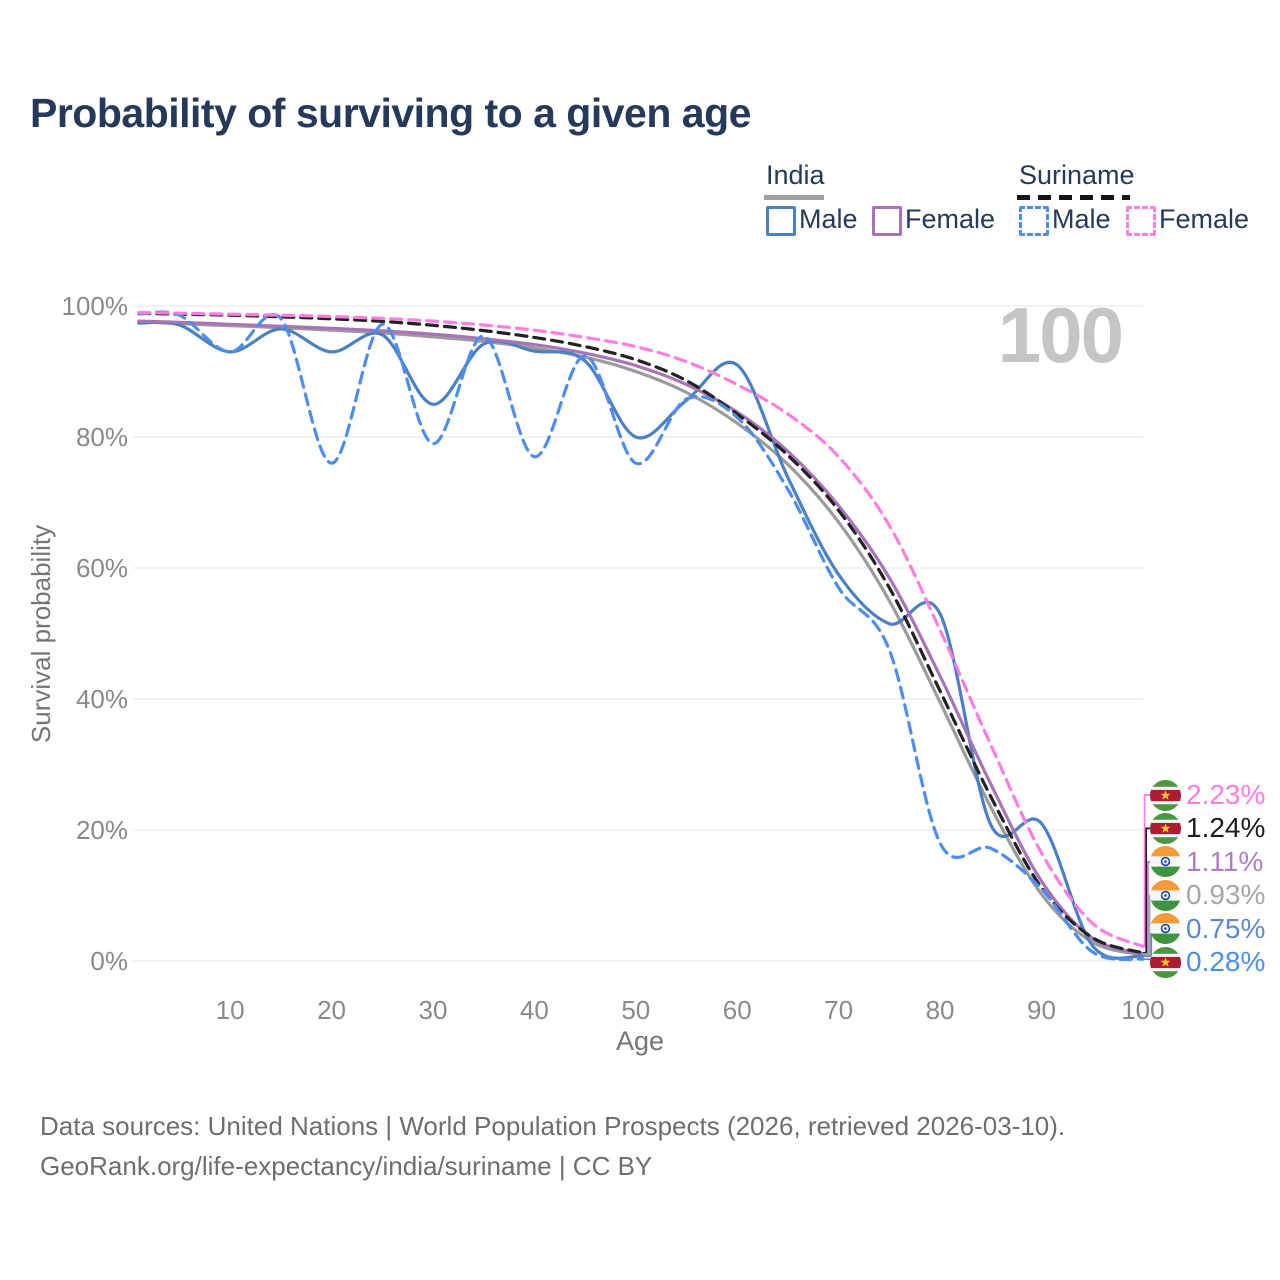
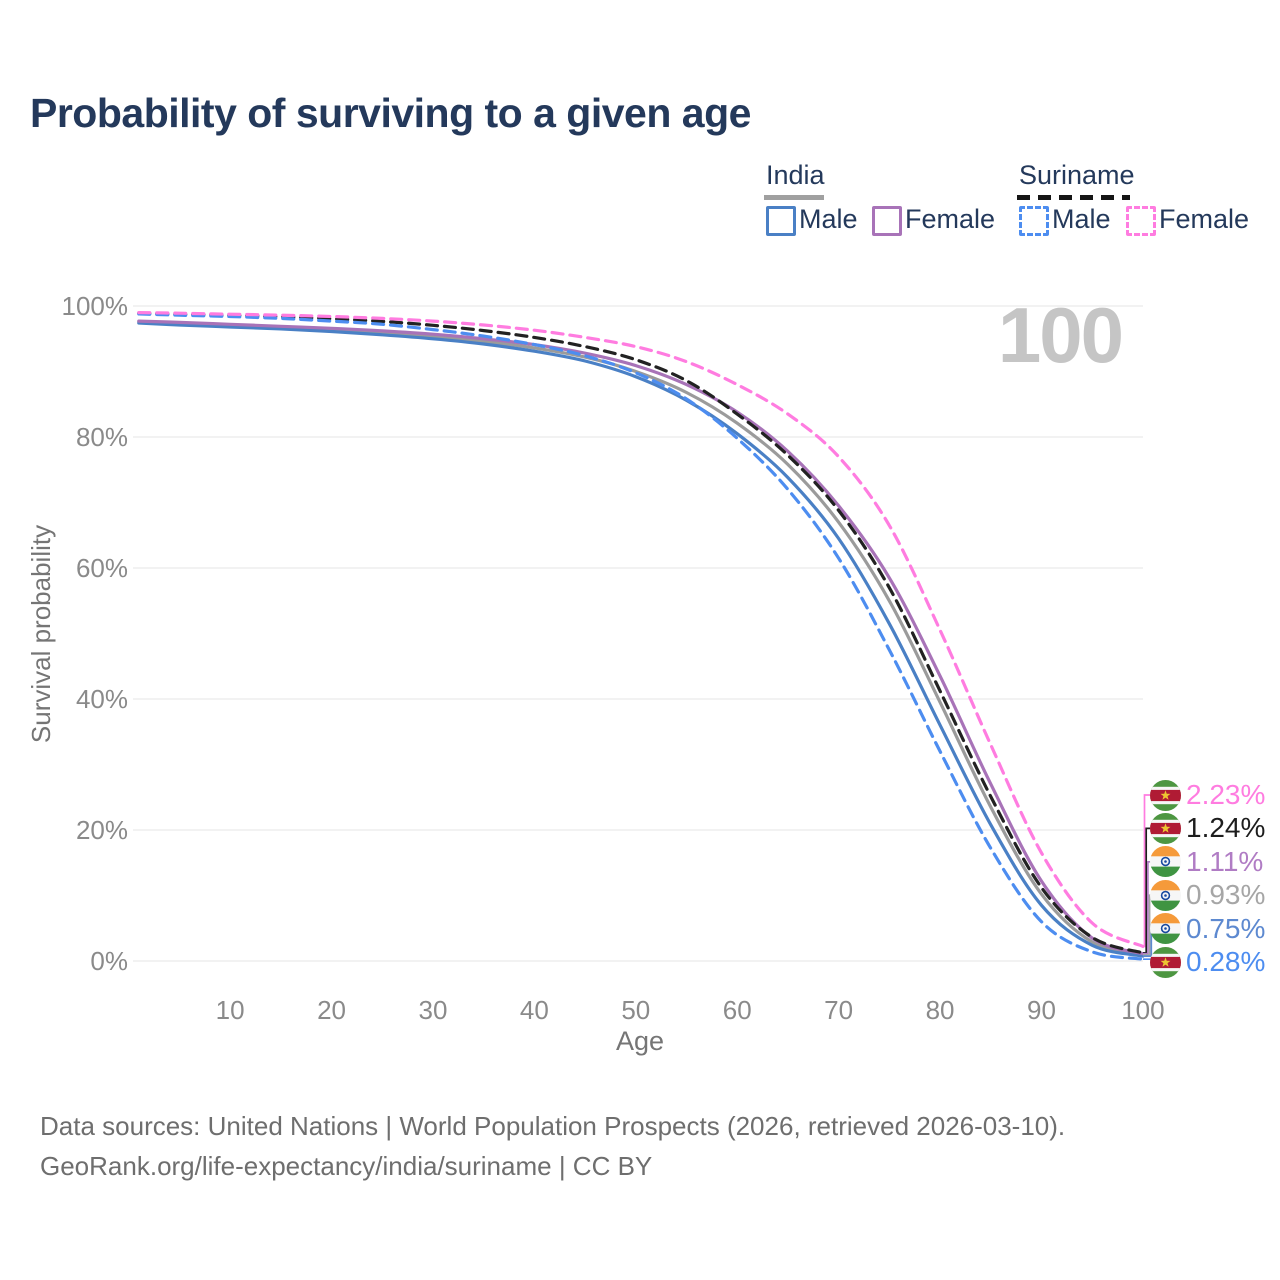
India Male/10: 93% -> 97%
Suriname Male/10: 93% -> 98%
India Male/20: 93% -> 96%
Suriname Male/20: 76% -> 98%
India Male/30: 85% -> 95%
Suriname Male/30: 79% -> 96%
Suriname Male/40: 77% -> 94%
India Male/50: 80% -> 89%
Suriname Male/50: 76% -> 90%
India Male/60: 91% -> 80%
Suriname Male/60: 83% -> 80%
India Male/70: 59% -> 64%
Suriname Male/70: 57% -> 62%
India Male/80: 53% -> 36%
Suriname Male/80: 18% -> 32%
India Male/90: 21% -> 8%
Suriname Male/90: 11% -> 6%
